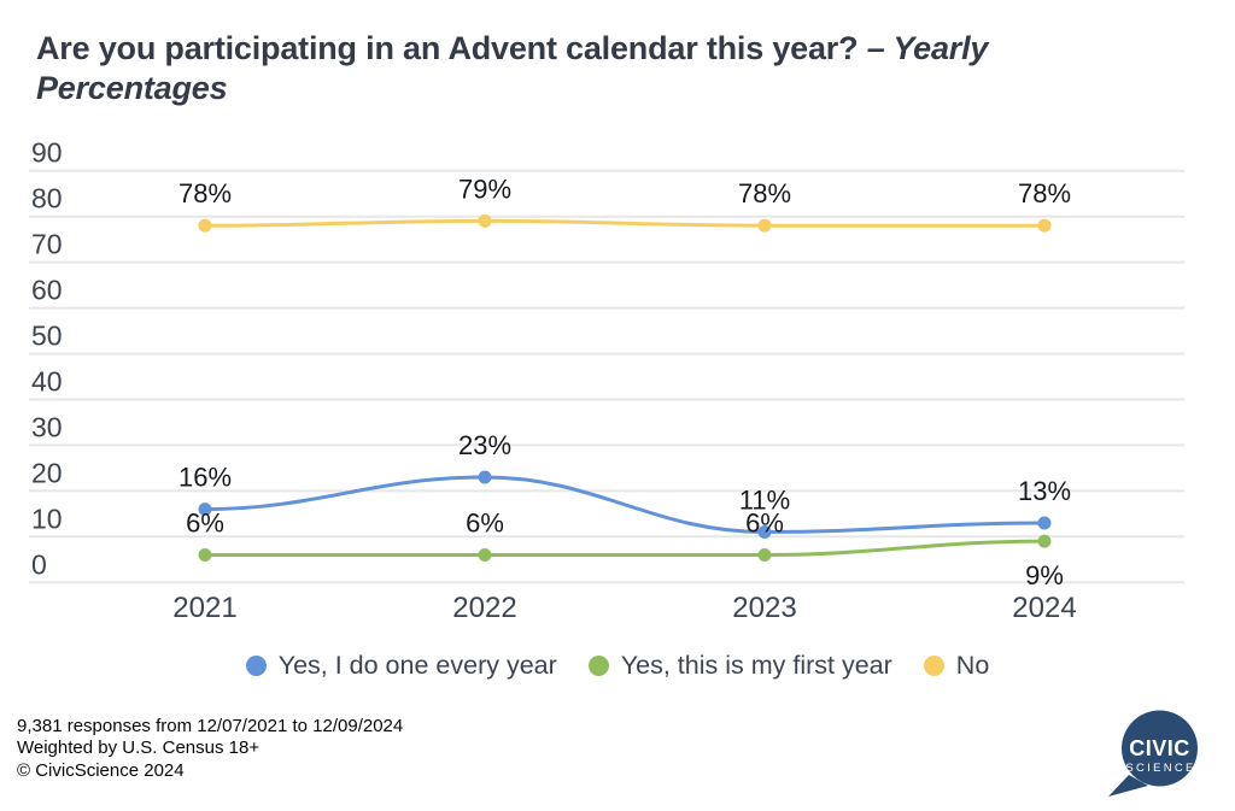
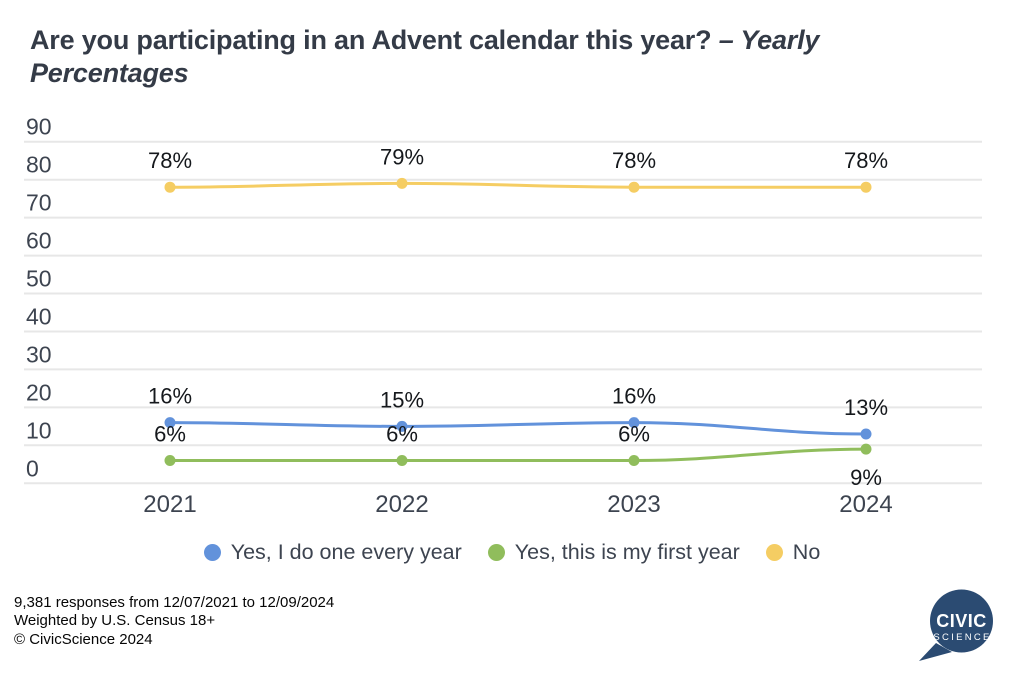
Yes, I do one every year/2022: 23% -> 15%
Yes, I do one every year/2023: 11% -> 16%
